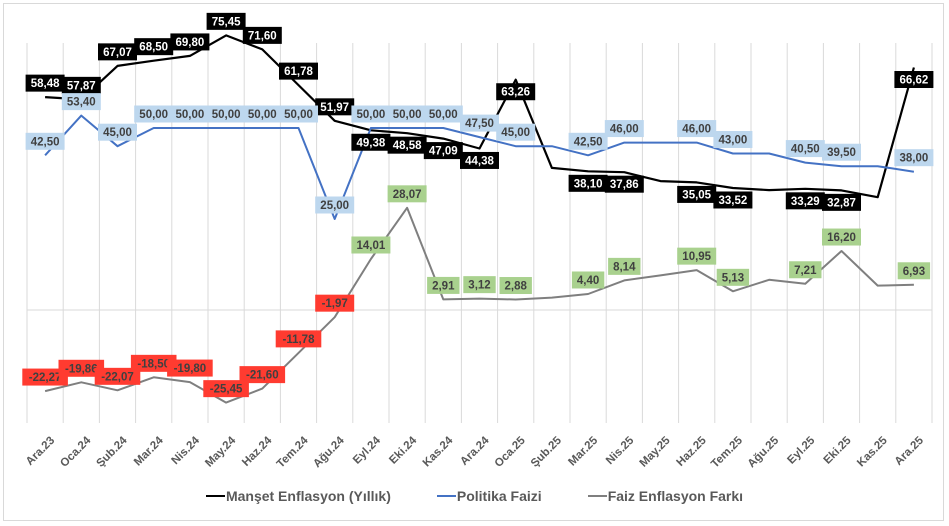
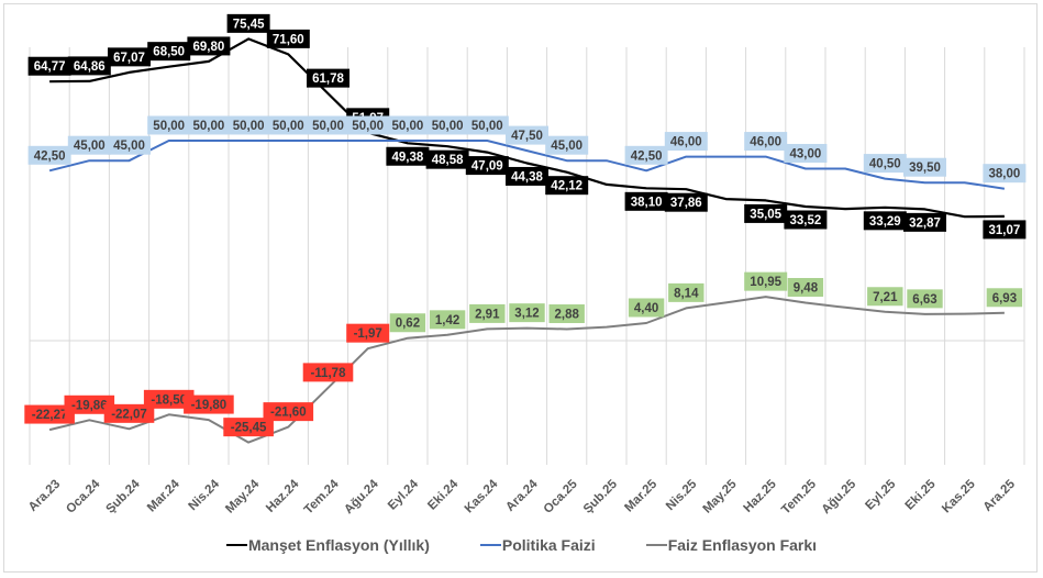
Manşet Enflasyon (Yıllık)/Ara.23: 58,48 -> 64,77
Manşet Enflasyon (Yıllık)/Oca.24: 57,87 -> 64,86
Politika Faizi/Oca.24: 53,40 -> 45,00
Politika Faizi/Ağu.24: 25,00 -> 50,00
Faiz Enflasyon Farkı/Eyl.24: 14,01 -> 0,62
Faiz Enflasyon Farkı/Eki.24: 28,07 -> 1,42
Manşet Enflasyon (Yıllık)/Oca.25: 63,26 -> 42,12
Faiz Enflasyon Farkı/Tem.25: 5,13 -> 9,48
Faiz Enflasyon Farkı/Eki.25: 16,20 -> 6,63
Manşet Enflasyon (Yıllık)/Ara.25: 66,62 -> 31,07
